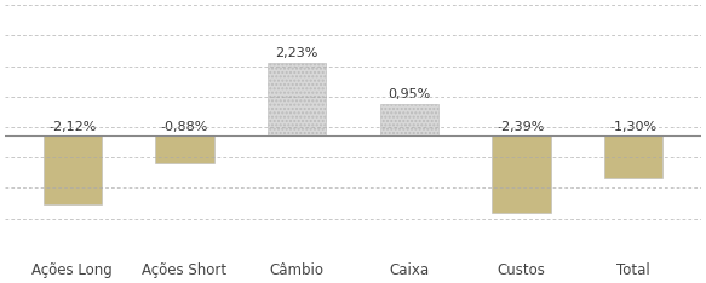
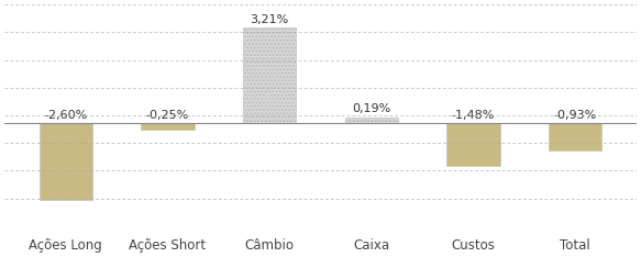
Ações Long: -2,12% -> -2,60%
Ações Short: -0,88% -> -0,25%
Câmbio: 2,23% -> 3,21%
Caixa: 0,95% -> 0,19%
Custos: -2,39% -> -1,48%
Total: -1,30% -> -0,93%
